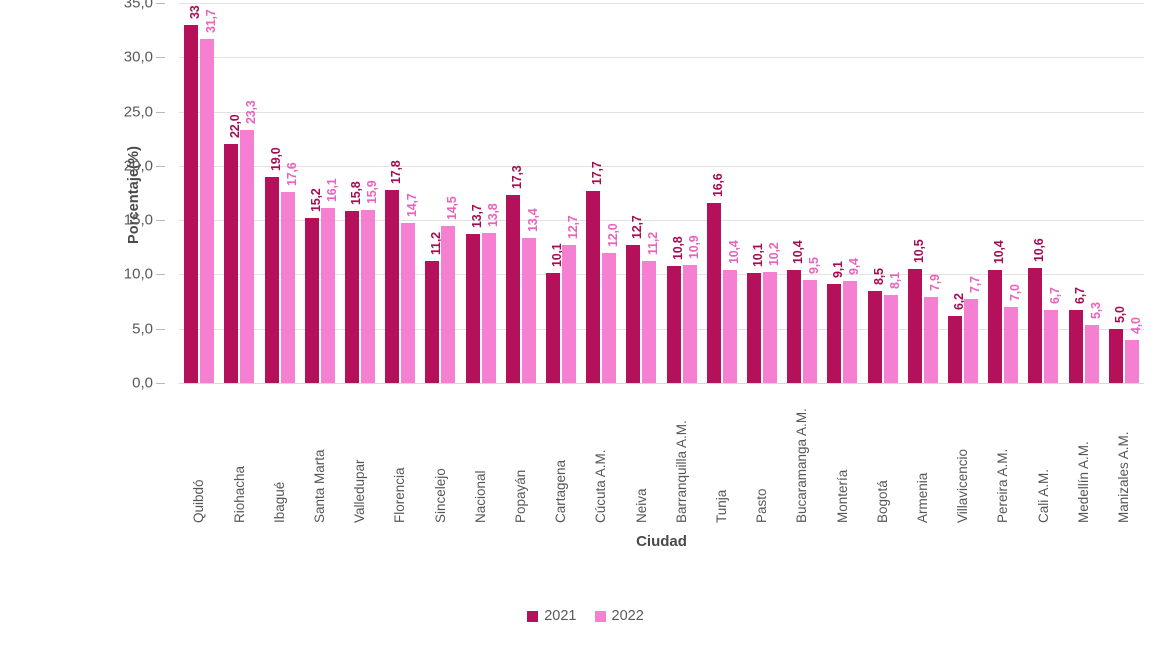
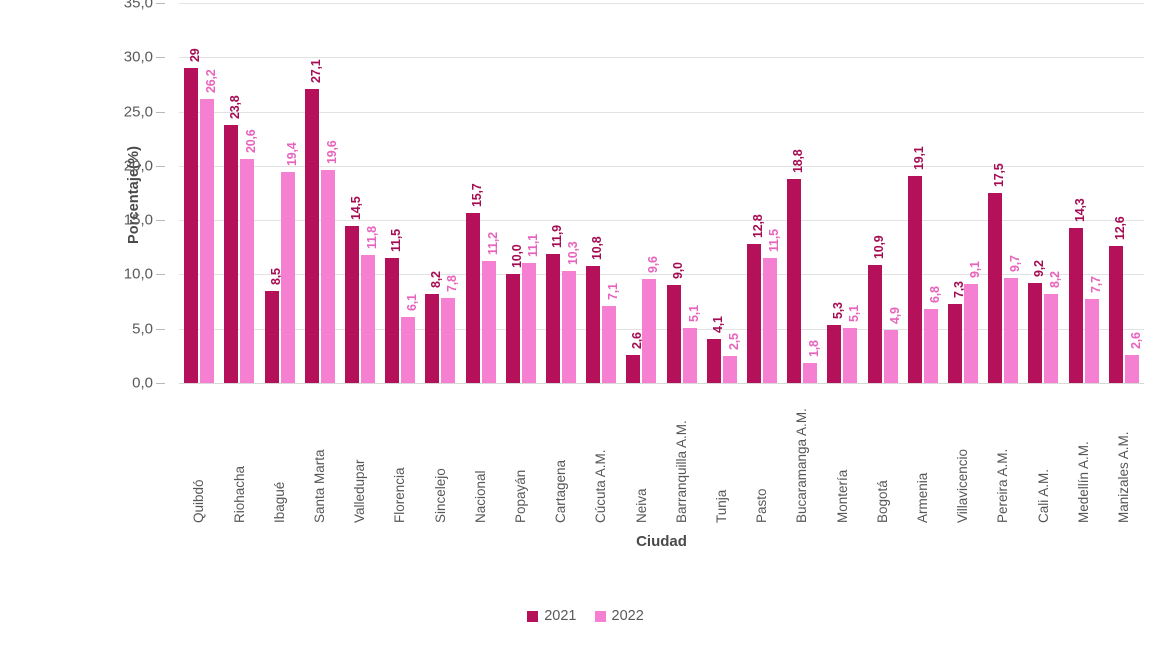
2021/Quibdó: 33 -> 29
2022/Quibdó: 31,7 -> 26,2
2021/Riohacha: 22,0 -> 23,8
2022/Riohacha: 23,3 -> 20,6
2021/Ibagué: 19,0 -> 8,5
2022/Ibagué: 17,6 -> 19,4
2021/Santa Marta: 15,2 -> 27,1
2022/Santa Marta: 16,1 -> 19,6
2021/Valledupar: 15,8 -> 14,5
2022/Valledupar: 15,9 -> 11,8
2021/Florencia: 17,8 -> 11,5
2022/Florencia: 14,7 -> 6,1
2021/Sincelejo: 11,2 -> 8,2
2022/Sincelejo: 14,5 -> 7,8
2021/Nacional: 13,7 -> 15,7
2022/Nacional: 13,8 -> 11,2
2021/Popayán: 17,3 -> 10,0
2022/Popayán: 13,4 -> 11,1
2021/Cartagena: 10,1 -> 11,9
2022/Cartagena: 12,7 -> 10,3
2021/Cúcuta A.M.: 17,7 -> 10,8
2022/Cúcuta A.M.: 12,0 -> 7,1
2021/Neiva: 12,7 -> 2,6
2022/Neiva: 11,2 -> 9,6
2021/Barranquilla A.M.: 10,8 -> 9,0
2022/Barranquilla A.M.: 10,9 -> 5,1
2021/Tunja: 16,6 -> 4,1
2022/Tunja: 10,4 -> 2,5
2021/Pasto: 10,1 -> 12,8
2022/Pasto: 10,2 -> 11,5
2021/Bucaramanga A.M.: 10,4 -> 18,8
2022/Bucaramanga A.M.: 9,5 -> 1,8
2021/Montería: 9,1 -> 5,3
2022/Montería: 9,4 -> 5,1
2021/Bogotá: 8,5 -> 10,9
2022/Bogotá: 8,1 -> 4,9
2021/Armenia: 10,5 -> 19,1
2022/Armenia: 7,9 -> 6,8
2021/Villavicencio: 6,2 -> 7,3
2022/Villavicencio: 7,7 -> 9,1
2021/Pereira A.M.: 10,4 -> 17,5
2022/Pereira A.M.: 7,0 -> 9,7
2021/Cali A.M.: 10,6 -> 9,2
2022/Cali A.M.: 6,7 -> 8,2
2021/Medellín A.M.: 6,7 -> 14,3
2022/Medellín A.M.: 5,3 -> 7,7
2021/Manizales A.M.: 5,0 -> 12,6
2022/Manizales A.M.: 4,0 -> 2,6
